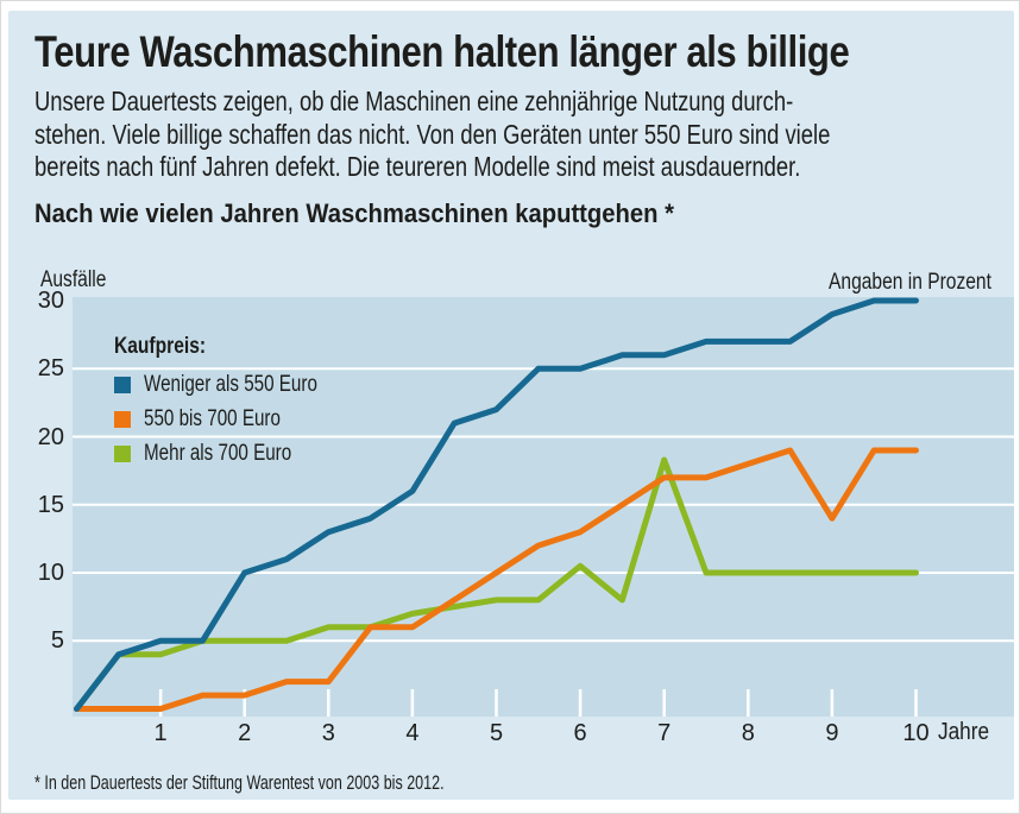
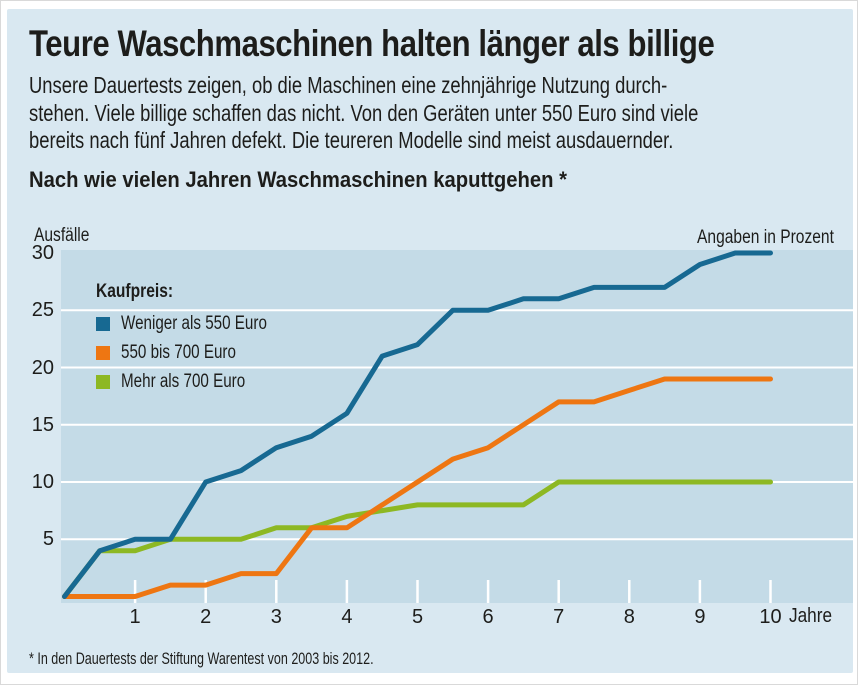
Mehr als 700 Euro/6: 10.5 -> 8.0
Mehr als 700 Euro/7: 18.3 -> 10.0
550 bis 700 Euro/9: 14 -> 19
